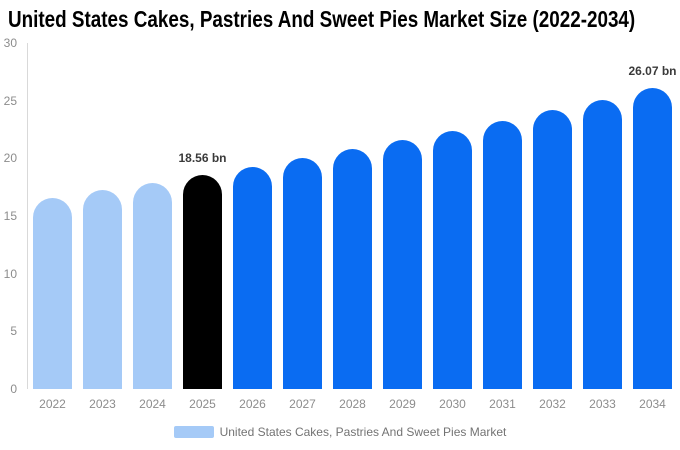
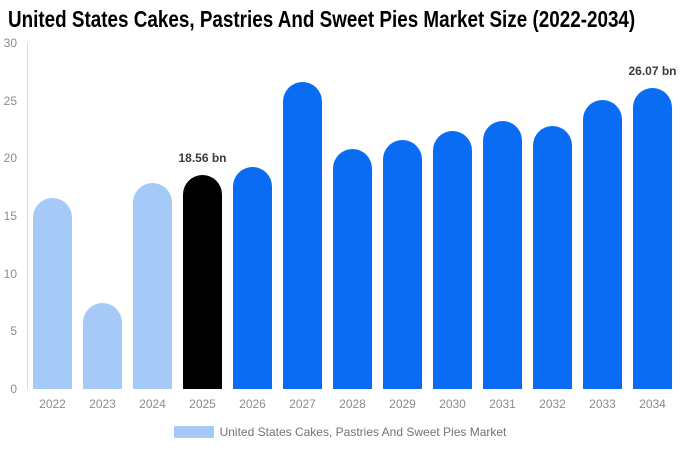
2023: 17.2 -> 7.5
2027: 20.0 -> 26.6
2032: 24.2 -> 22.8
